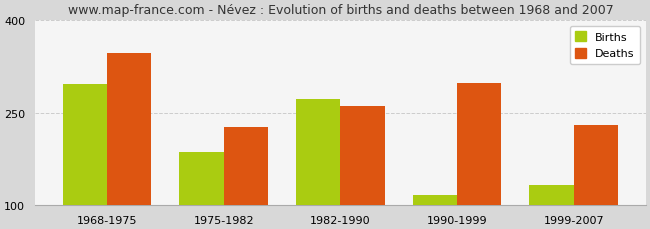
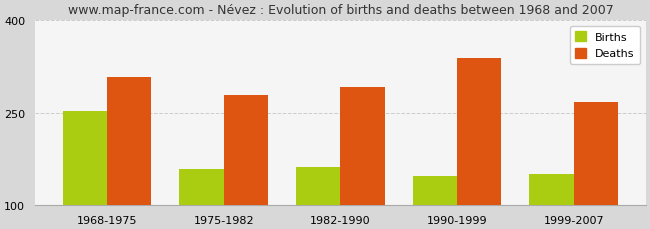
Births/1968-1975: 296 -> 253
Deaths/1968-1975: 346 -> 308
Births/1975-1982: 186 -> 158
Deaths/1975-1982: 226 -> 278
Births/1982-1990: 272 -> 162
Deaths/1982-1990: 260 -> 292
Births/1990-1999: 116 -> 148
Deaths/1990-1999: 298 -> 338
Births/1999-2007: 132 -> 151
Deaths/1999-2007: 230 -> 268
